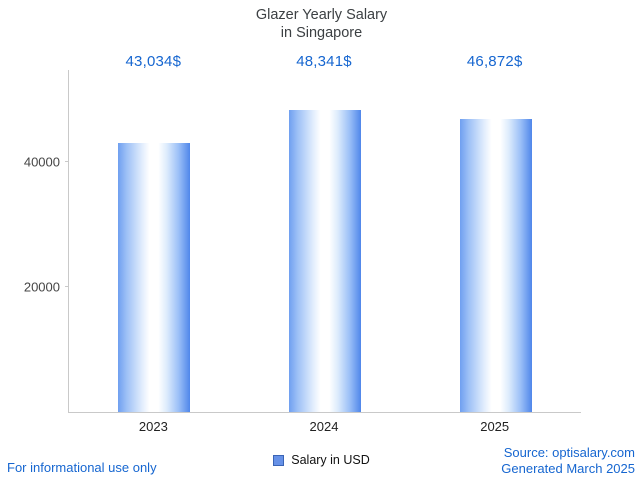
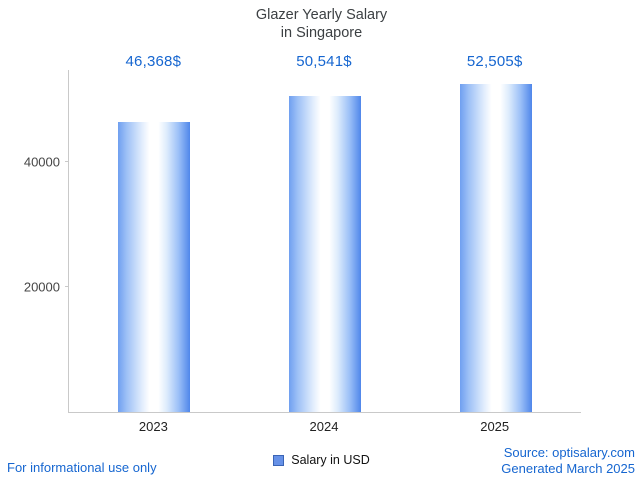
2023: 43,034 -> 46,368
2024: 48,341 -> 50,541
2025: 46,872 -> 52,505
